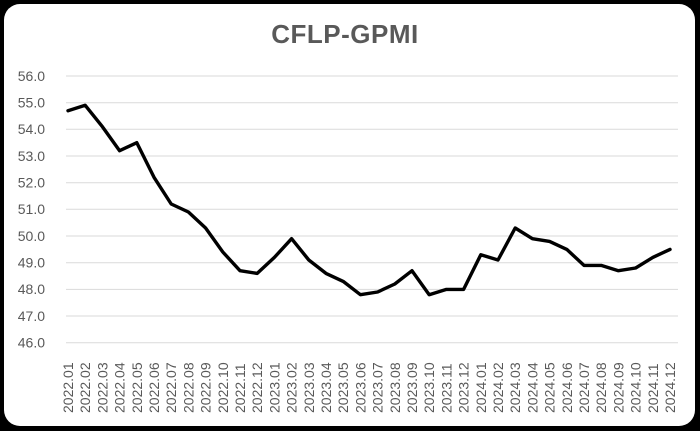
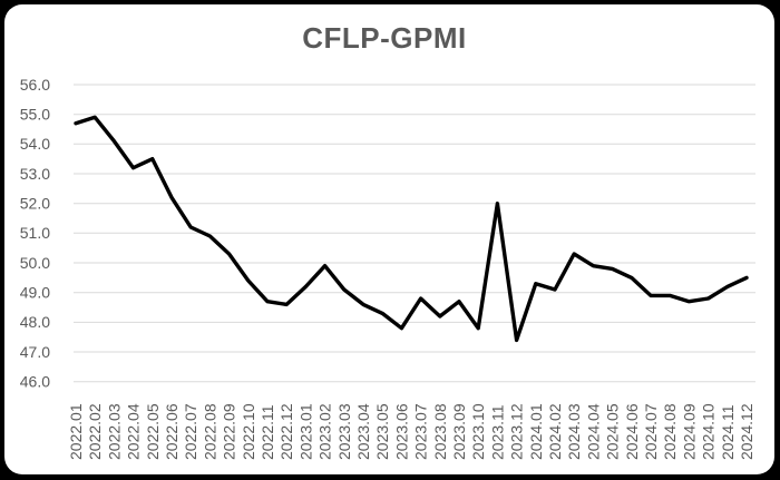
2023.07: 47.9 -> 48.8
2023.11: 48.0 -> 52.0
2023.12: 48.0 -> 47.4
